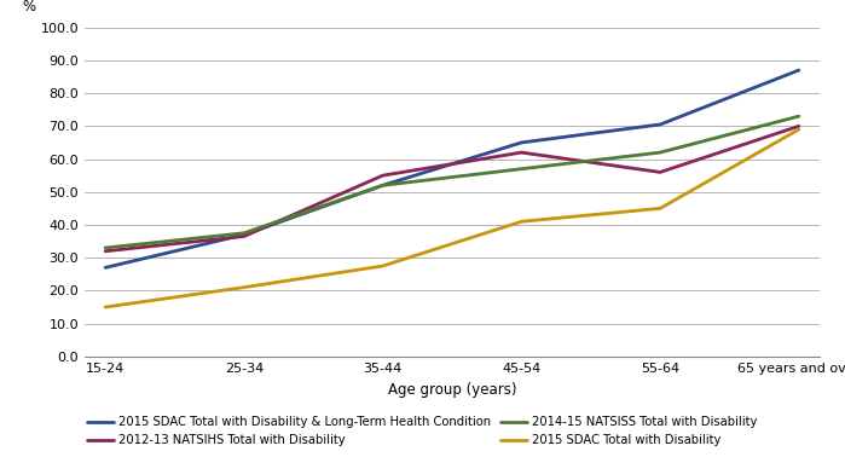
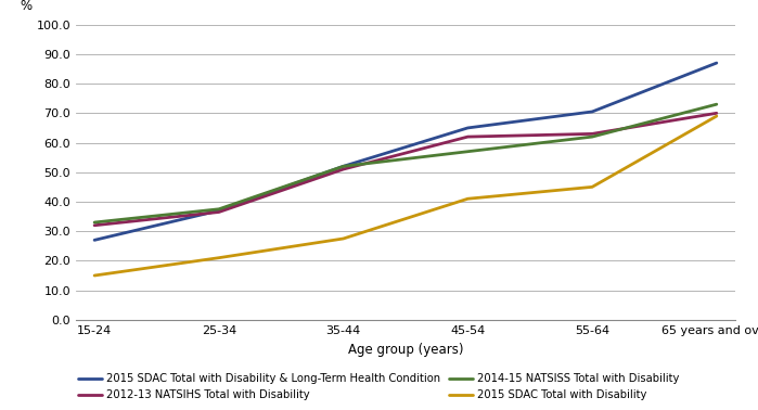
2012-13 NATSIHS Total with Disability/35-44: 55.0 -> 51.0
2012-13 NATSIHS Total with Disability/55-64: 56.0 -> 63.0
